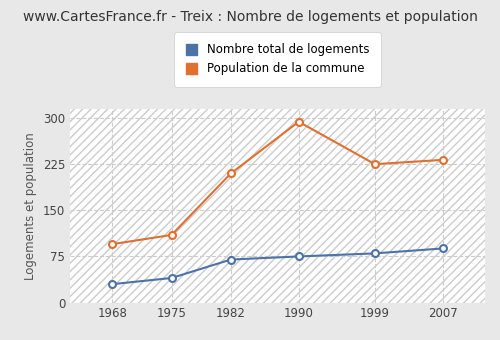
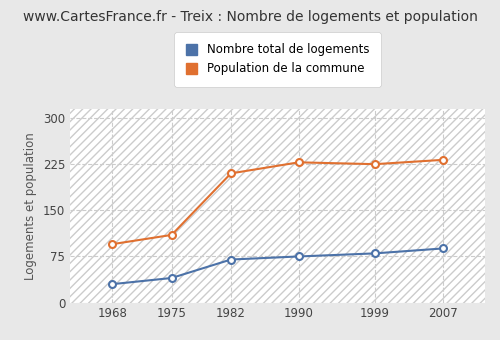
Population de la commune/1990: 294 -> 228
